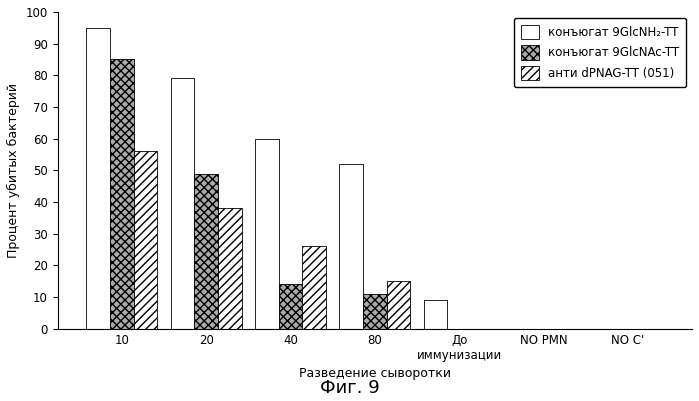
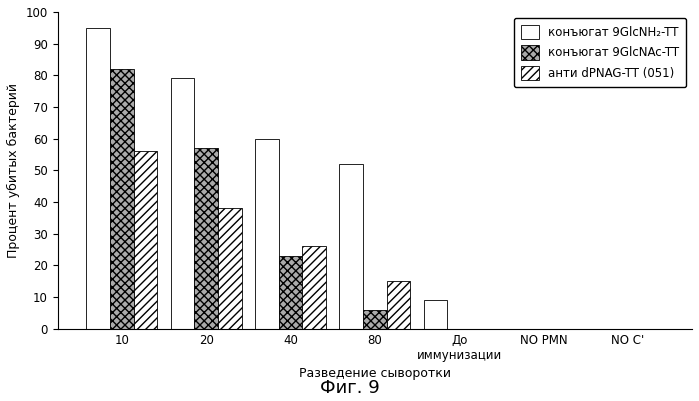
конъюгат 9GlcNAc-TT/10: 85 -> 82
конъюгат 9GlcNAc-TT/20: 49 -> 57
конъюгат 9GlcNAc-TT/40: 14 -> 23
конъюгат 9GlcNAc-TT/80: 11 -> 6
